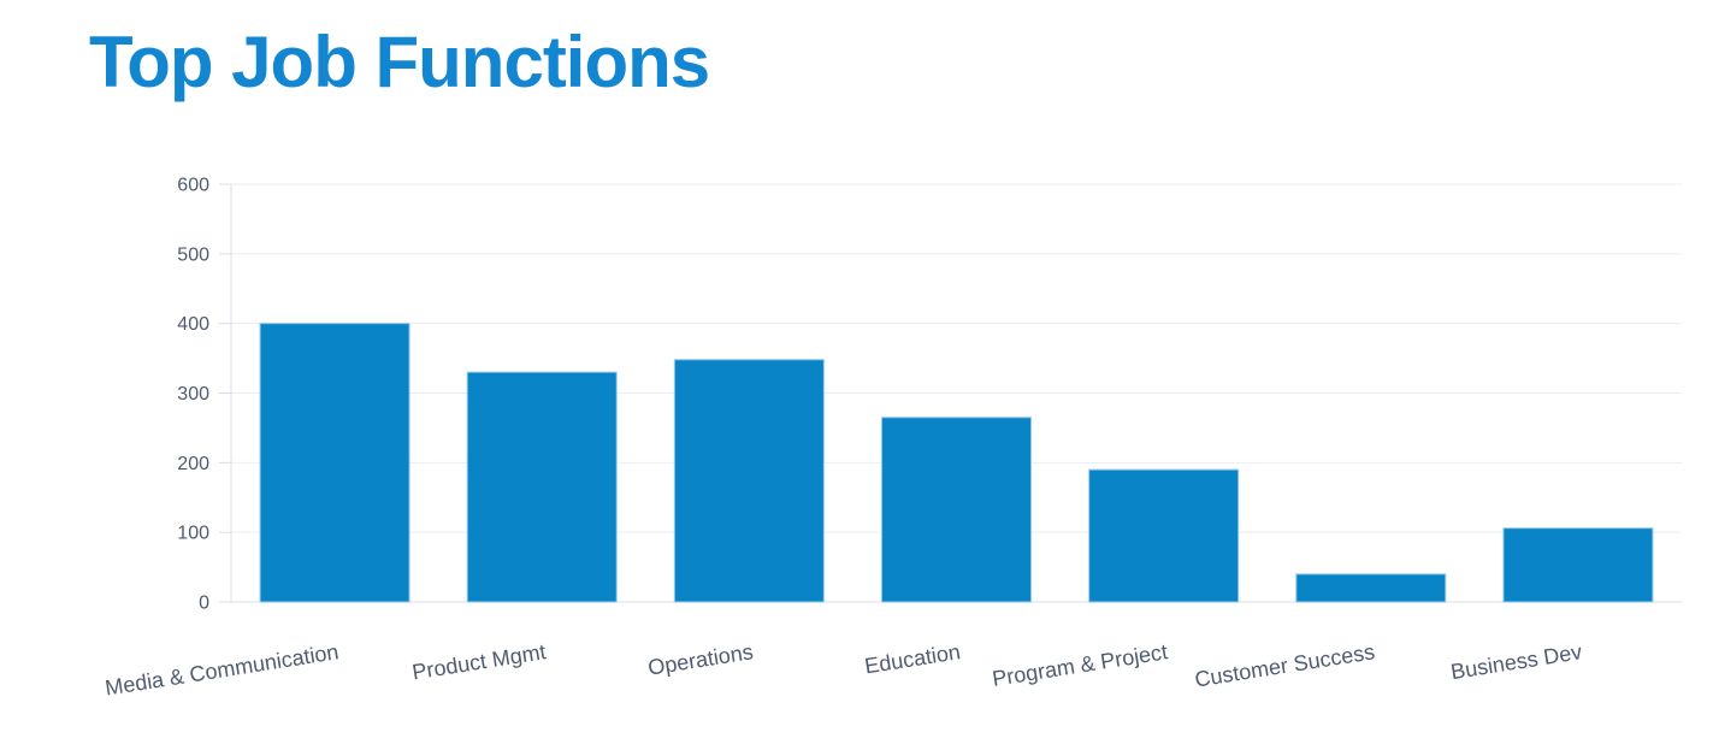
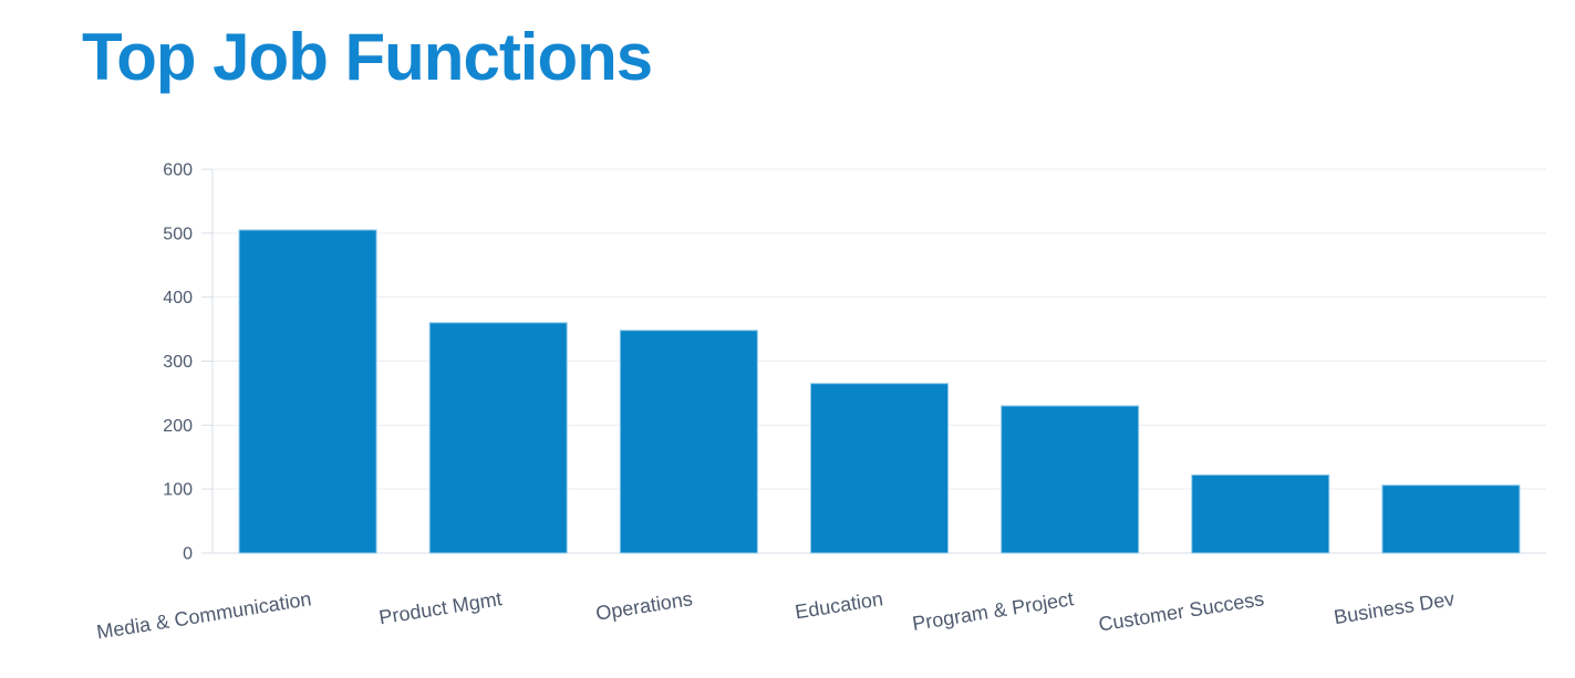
Media & Communication: 400 -> 500
Product Mgmt: 330 -> 360
Program & Project: 190 -> 230
Customer Success: 40 -> 120
